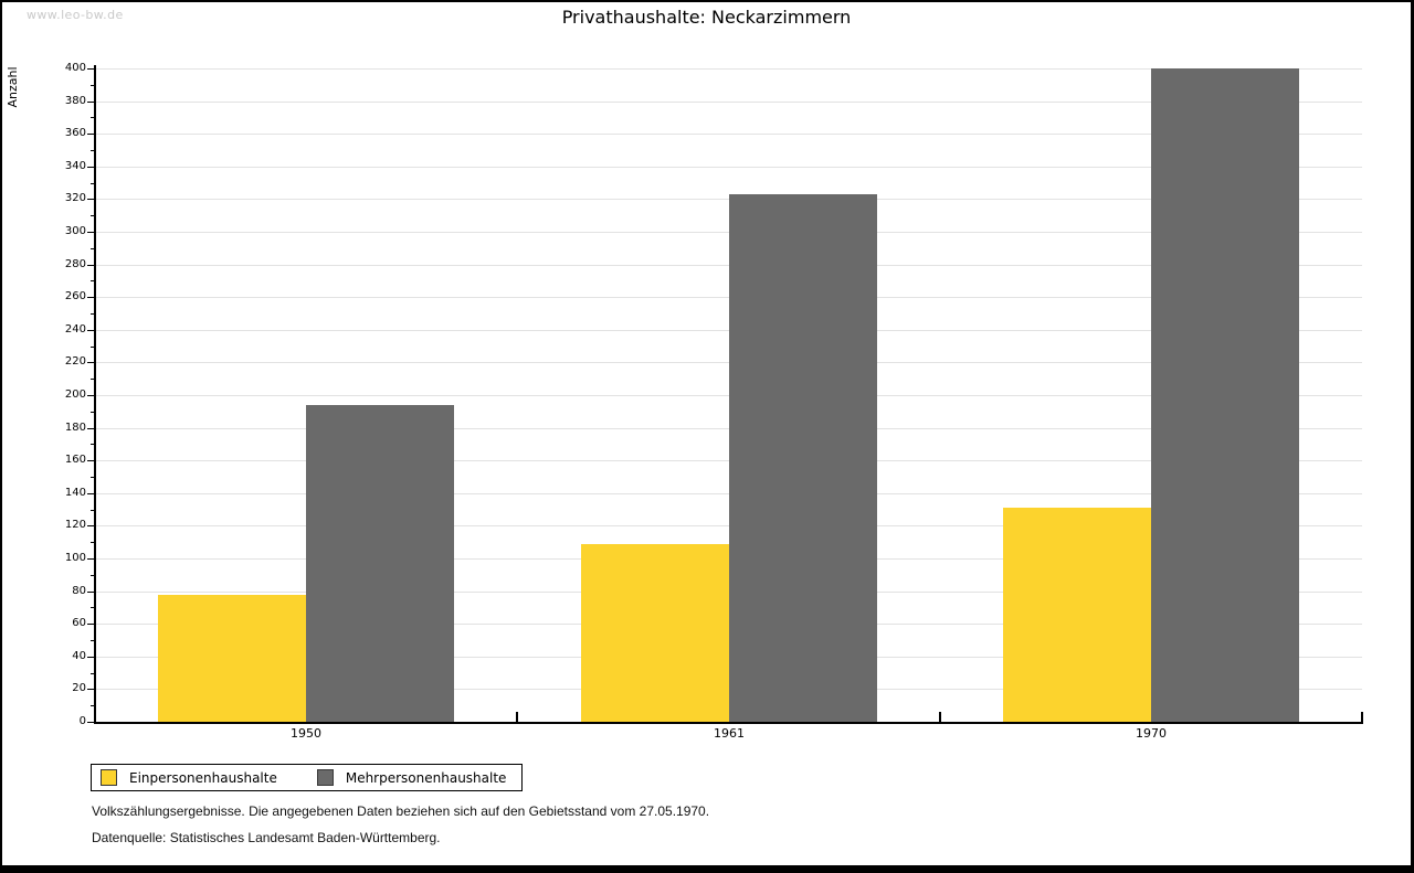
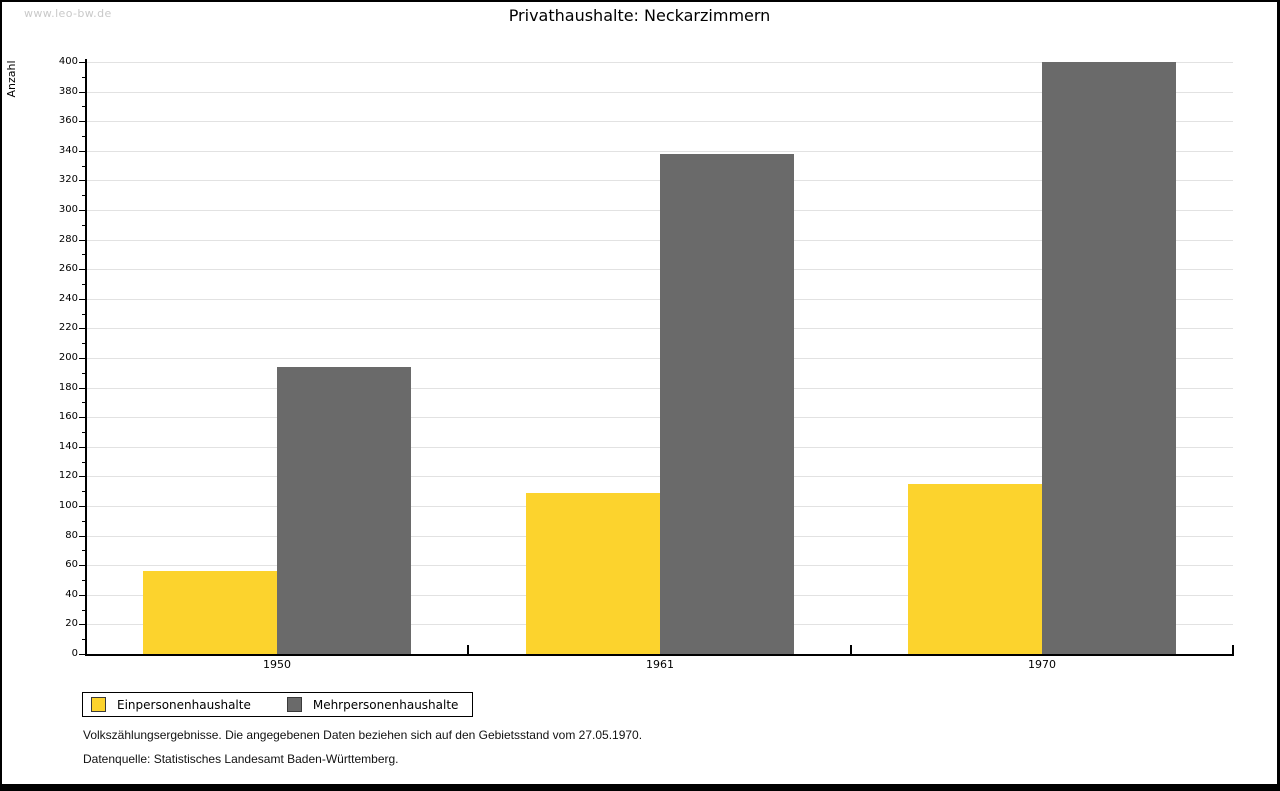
Einpersonenhaushalte/1950: 78 -> 56
Mehrpersonenhaushalte/1961: 323 -> 338
Einpersonenhaushalte/1970: 131 -> 115
